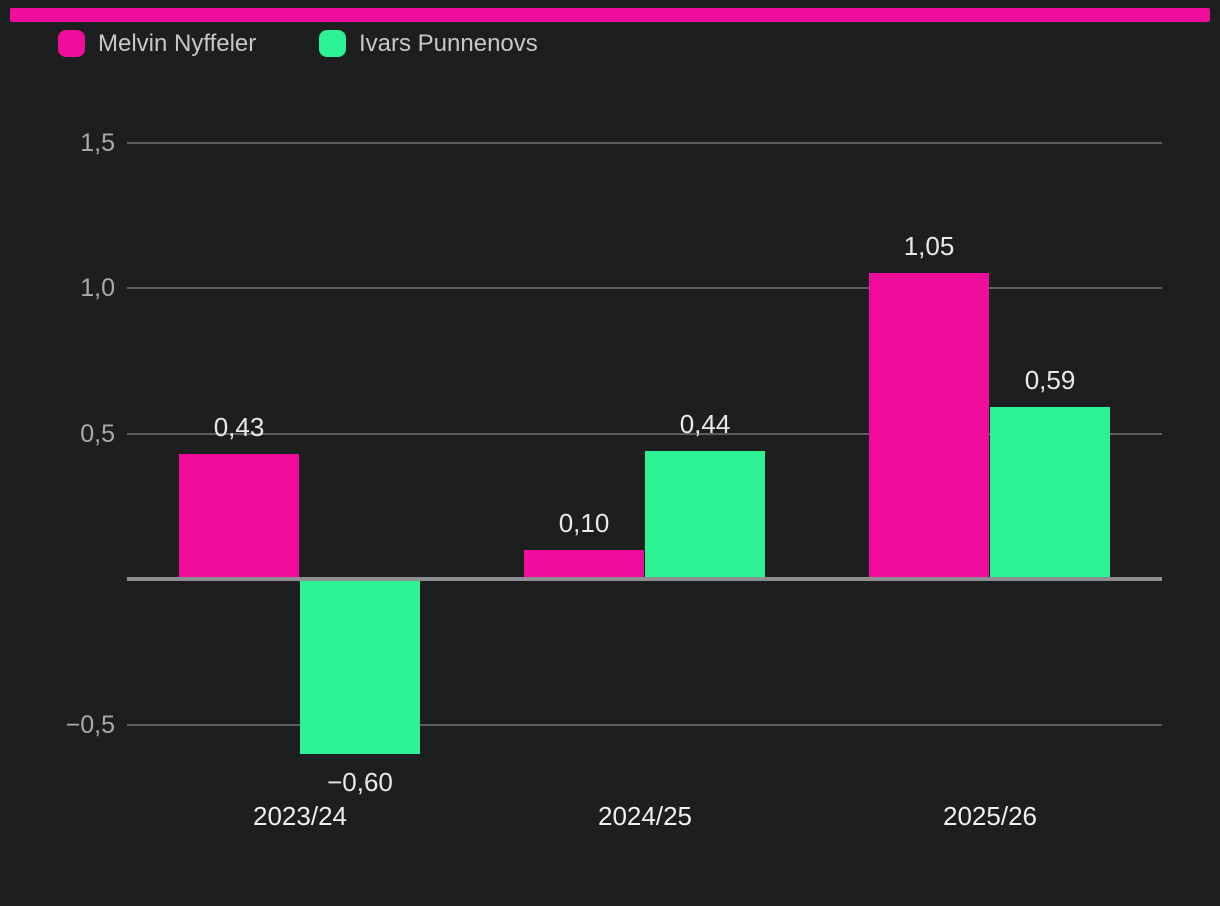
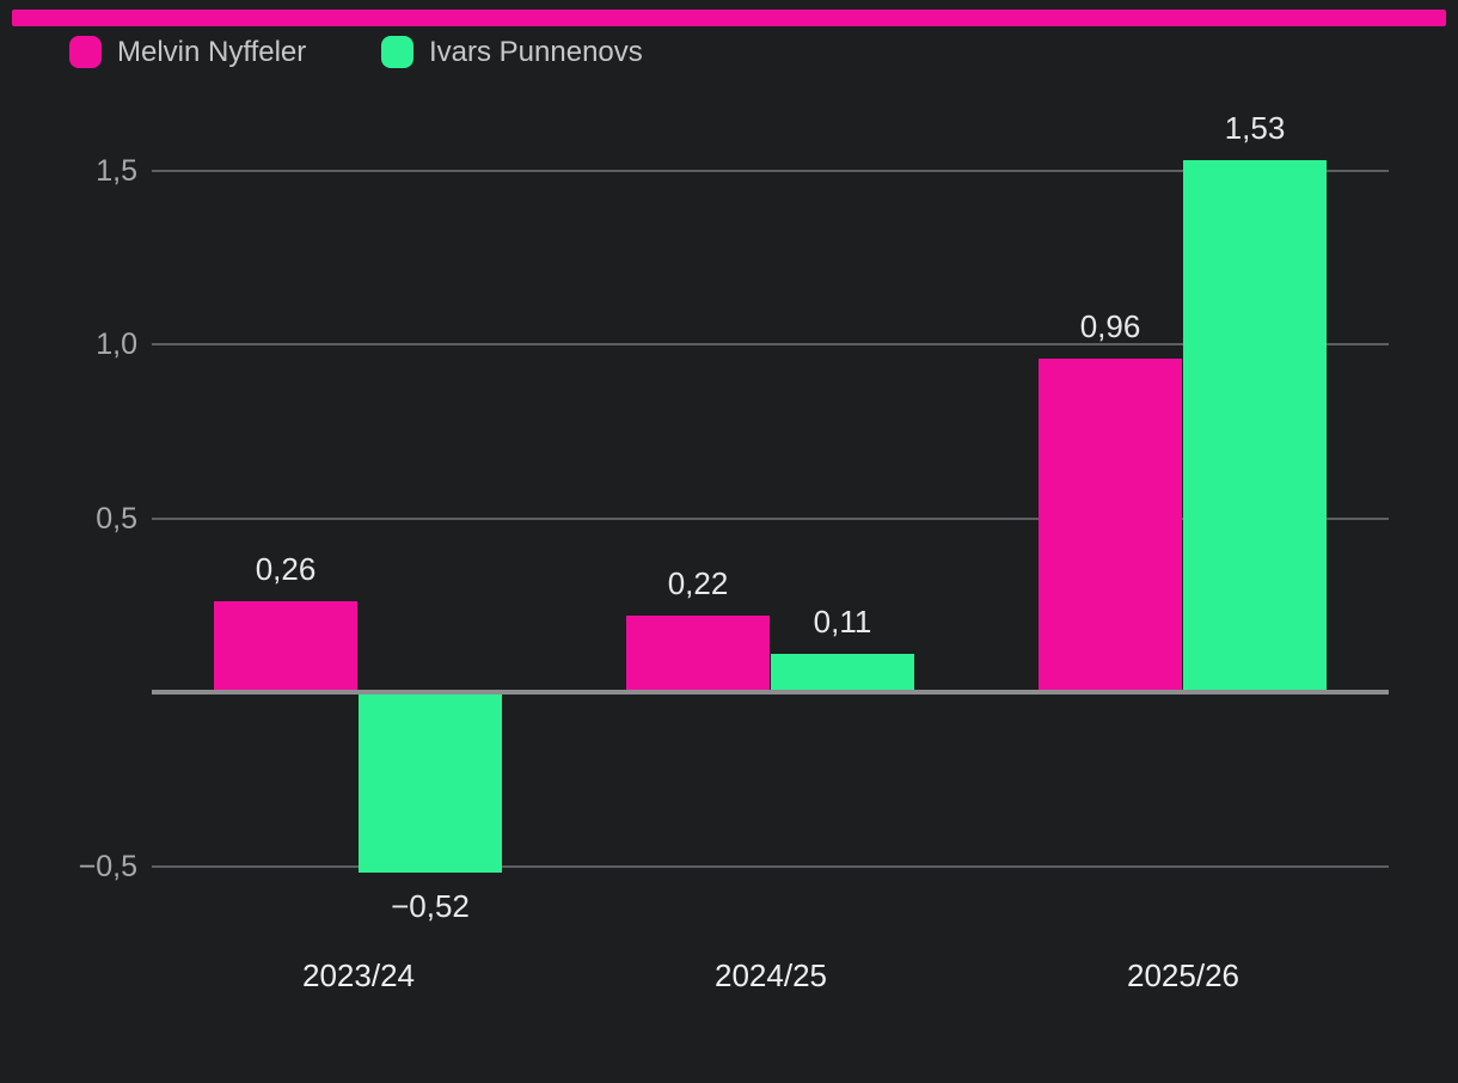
Melvin Nyffeler/2023/24: 0,43 -> 0,26
Ivars Punnenovs/2023/24: −0,60 -> −0,52
Melvin Nyffeler/2024/25: 0,10 -> 0,22
Ivars Punnenovs/2024/25: 0,44 -> 0,11
Melvin Nyffeler/2025/26: 1,05 -> 0,96
Ivars Punnenovs/2025/26: 0,59 -> 1,53
